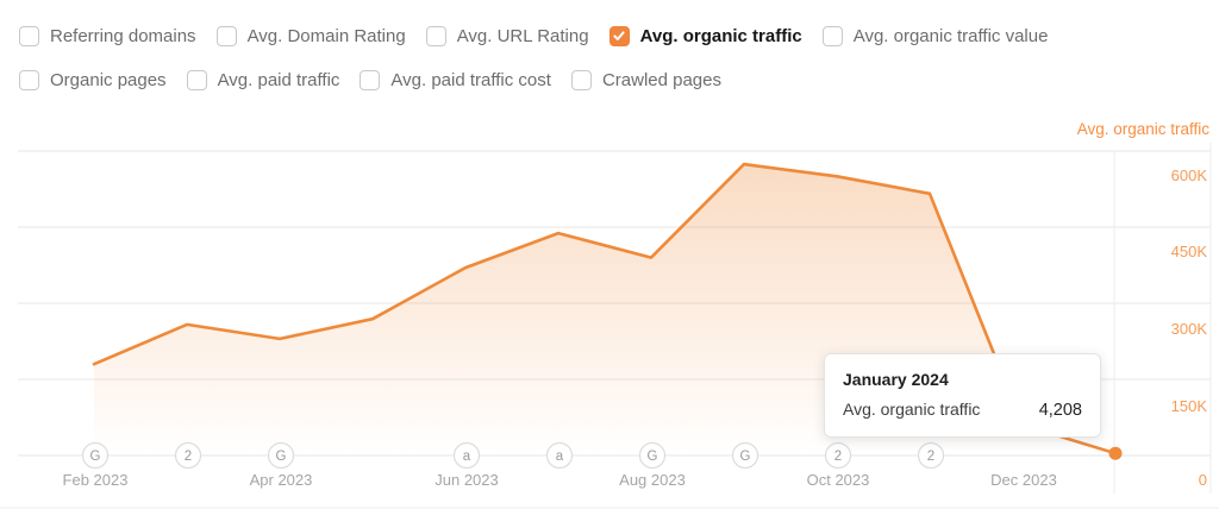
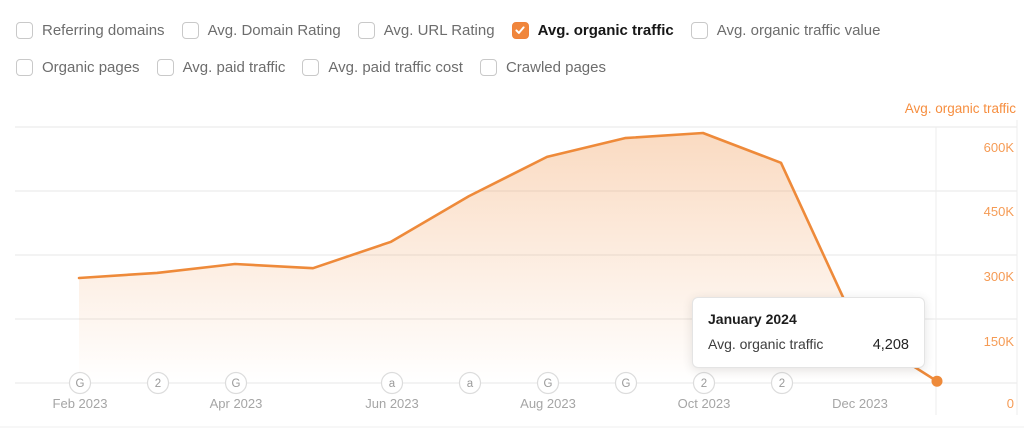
Feb 2023: 180K -> 250K
Apr 2023: 230K -> 280K
Jun 2023: 370K -> 330K
Aug 2023: 390K -> 530K
Oct 2023: 550K -> 590K
Dec 2023: 60K -> 120K
